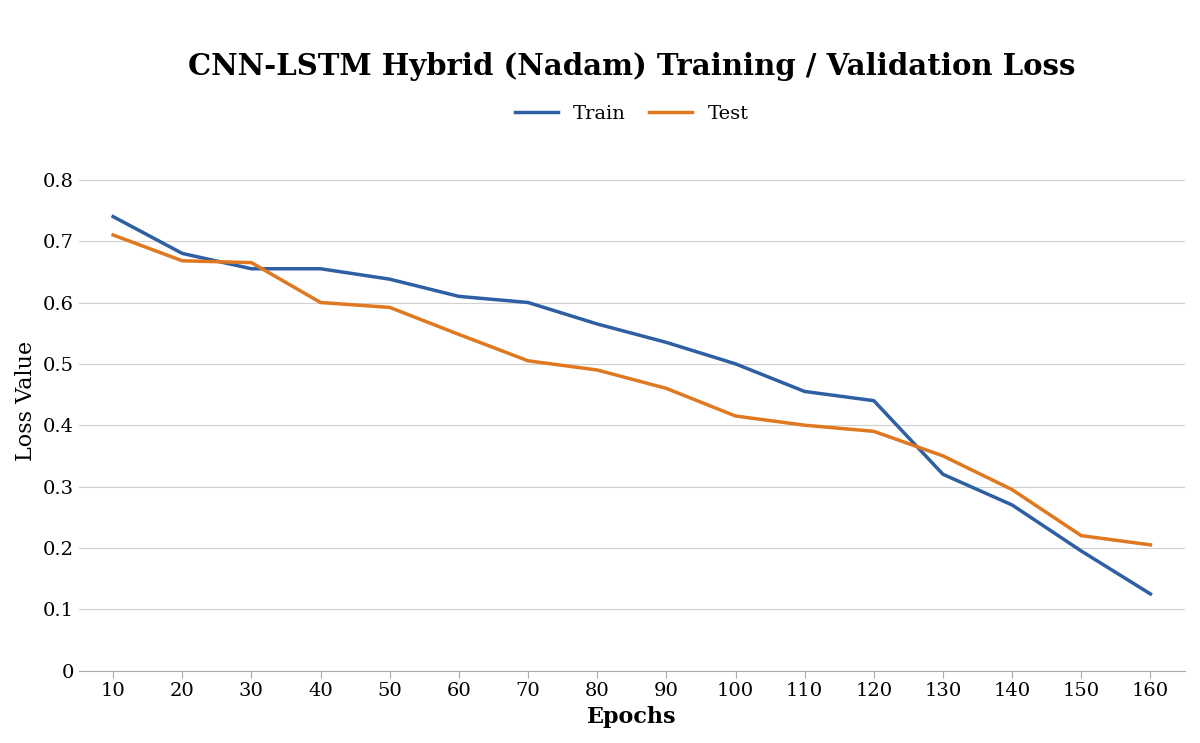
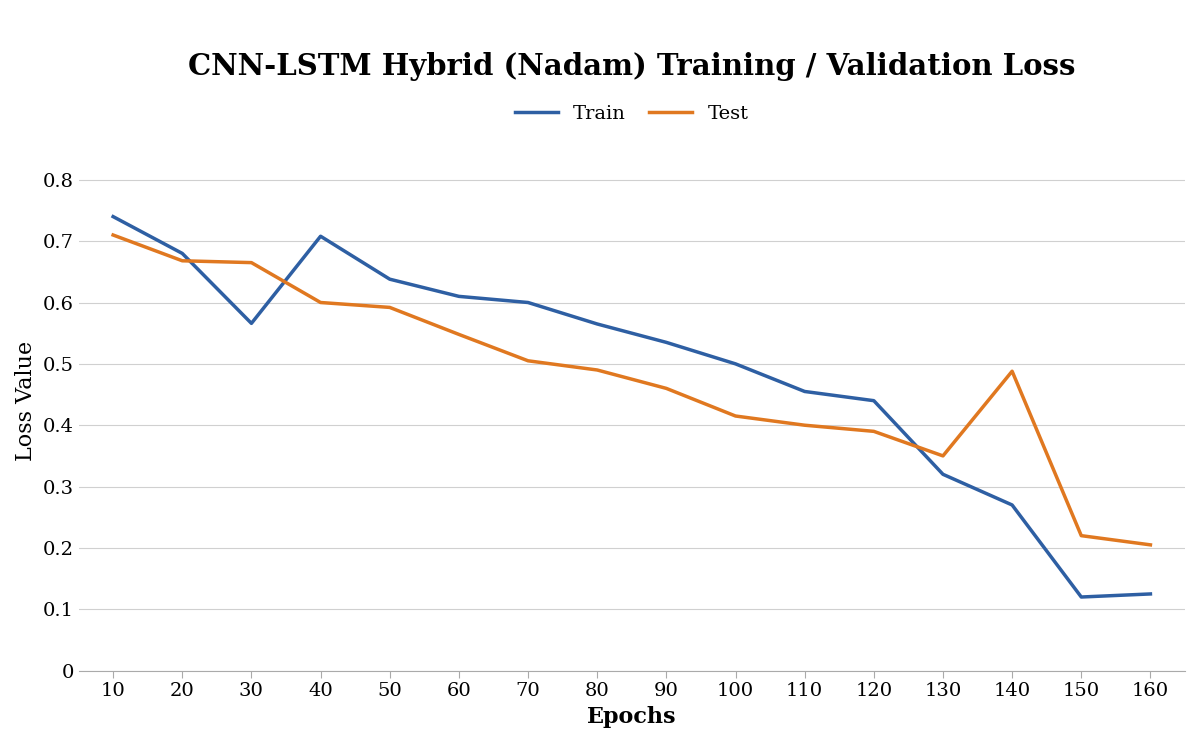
Train/30: 0.655 -> 0.566
Train/40: 0.655 -> 0.708
Test/140: 0.295 -> 0.488
Train/150: 0.195 -> 0.120
